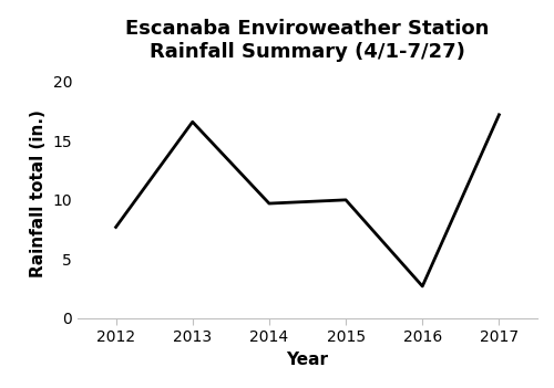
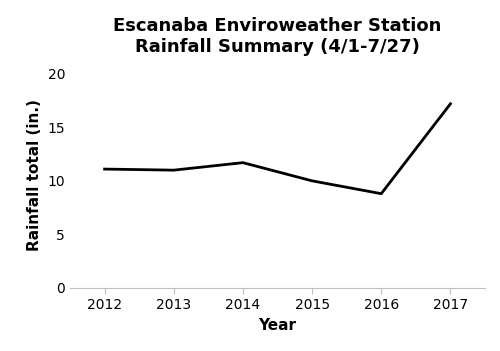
2012: 7.7 -> 11.1
2013: 16.6 -> 11.0
2014: 9.7 -> 11.7
2016: 2.7 -> 8.8
